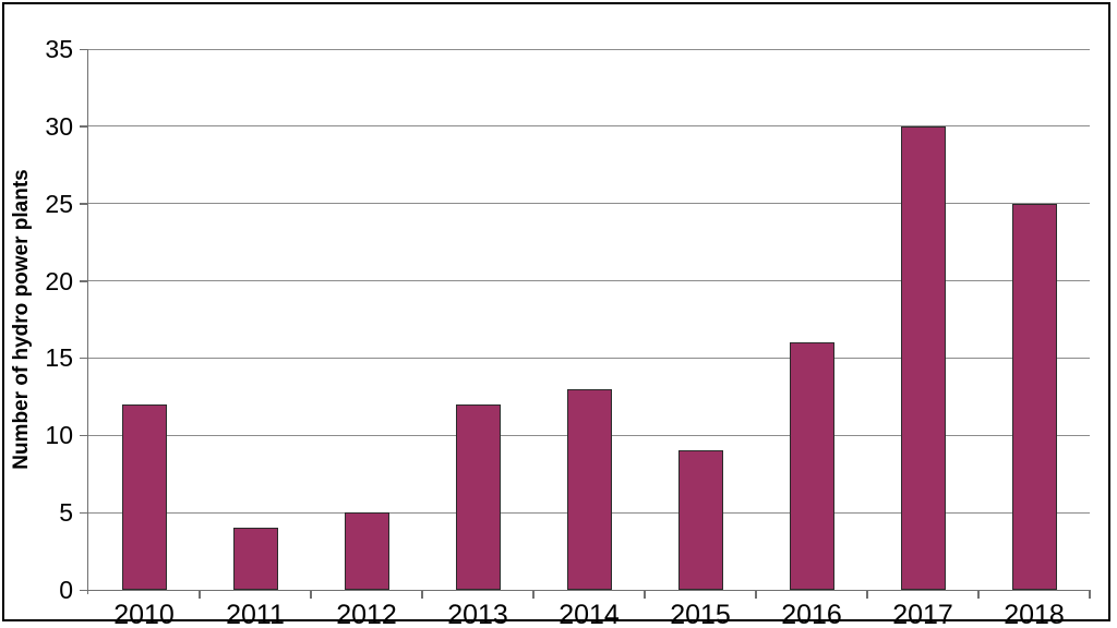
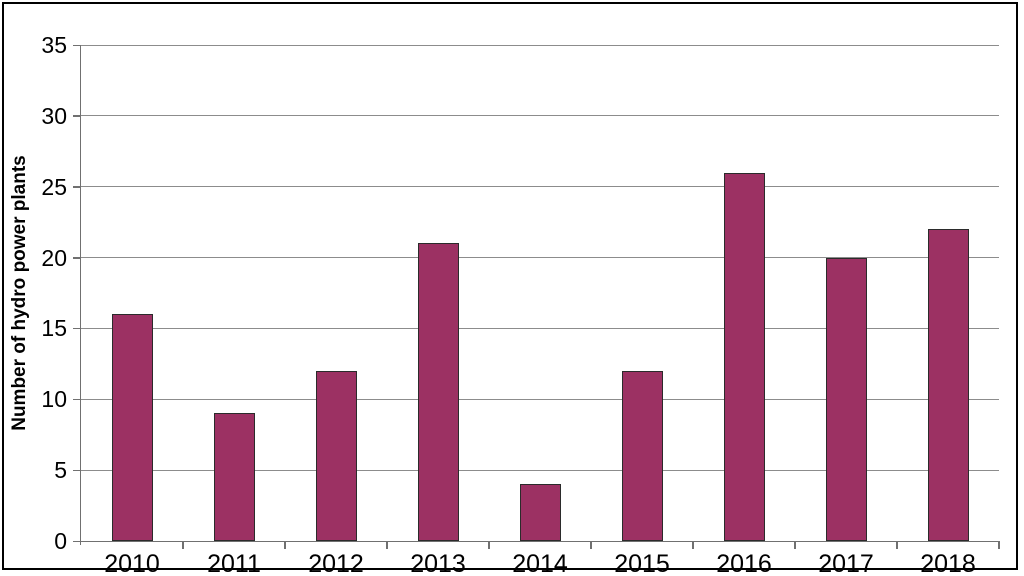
2010: 12 -> 16
2011: 4 -> 9
2012: 5 -> 12
2013: 12 -> 21
2014: 13 -> 4
2015: 9 -> 12
2016: 16 -> 26
2017: 30 -> 20
2018: 25 -> 22
